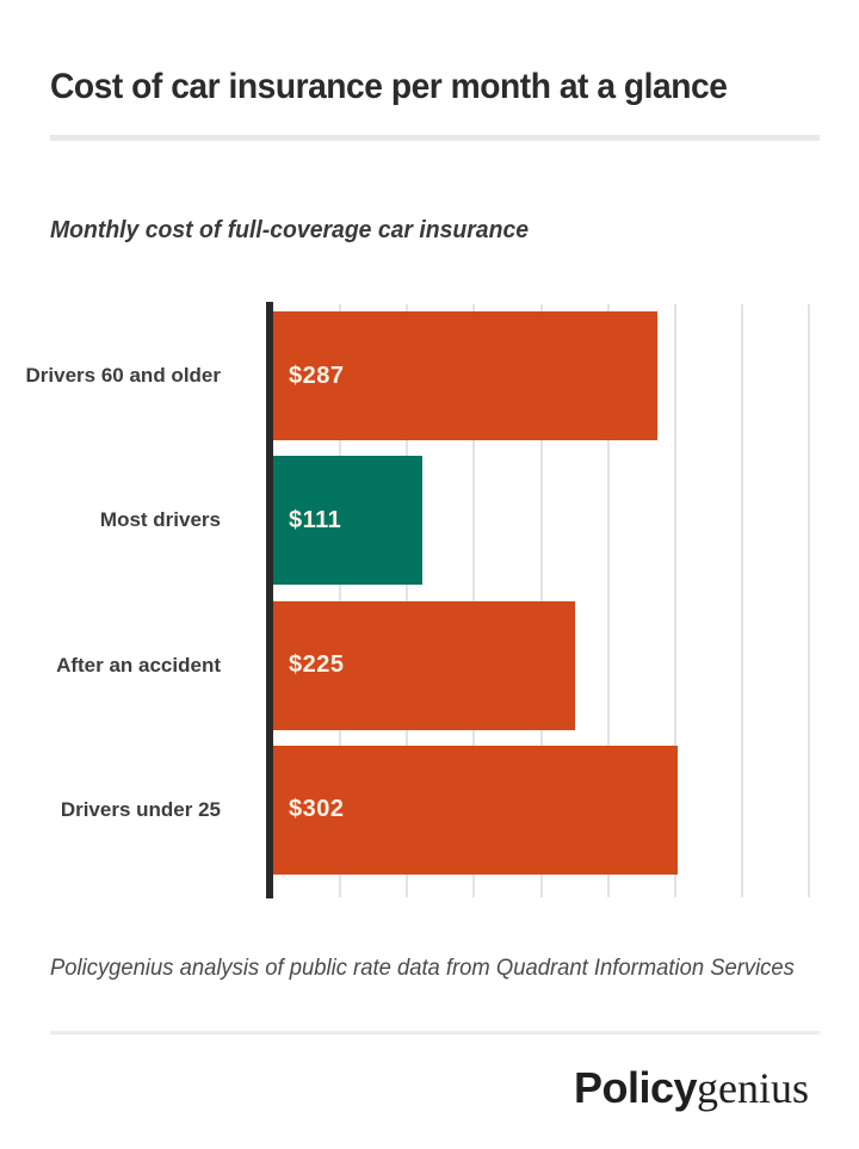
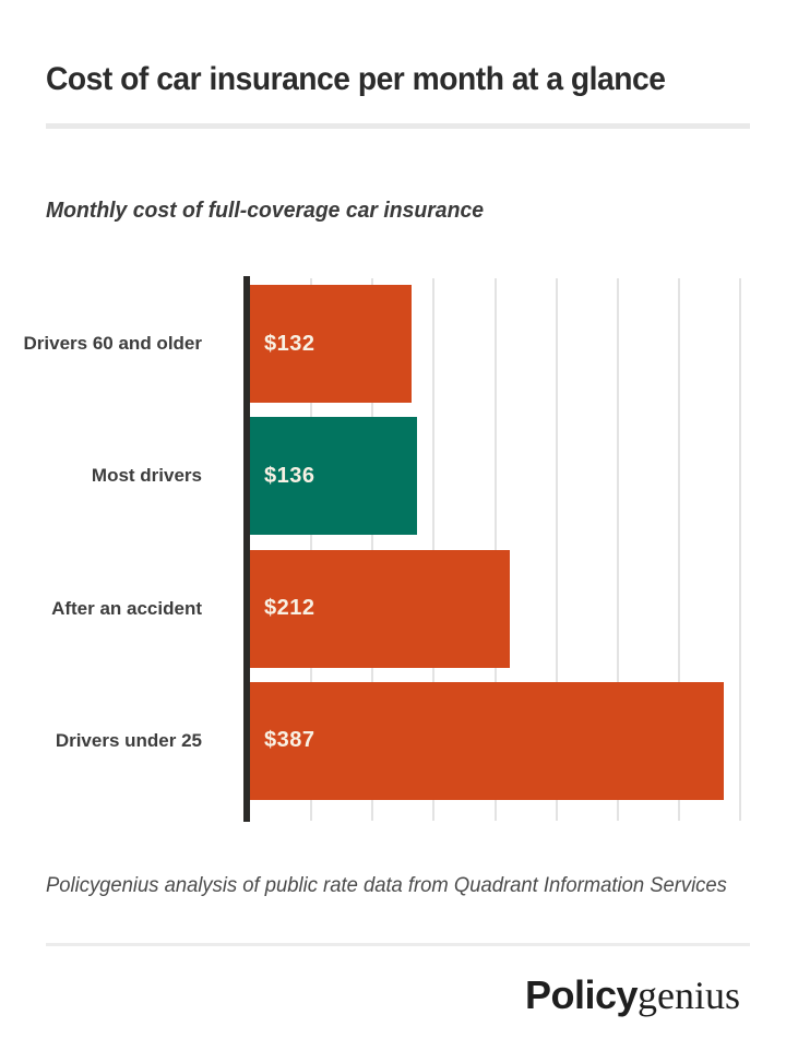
Drivers 60 and older: $287 -> $132
Most drivers: $111 -> $136
After an accident: $225 -> $212
Drivers under 25: $302 -> $387
